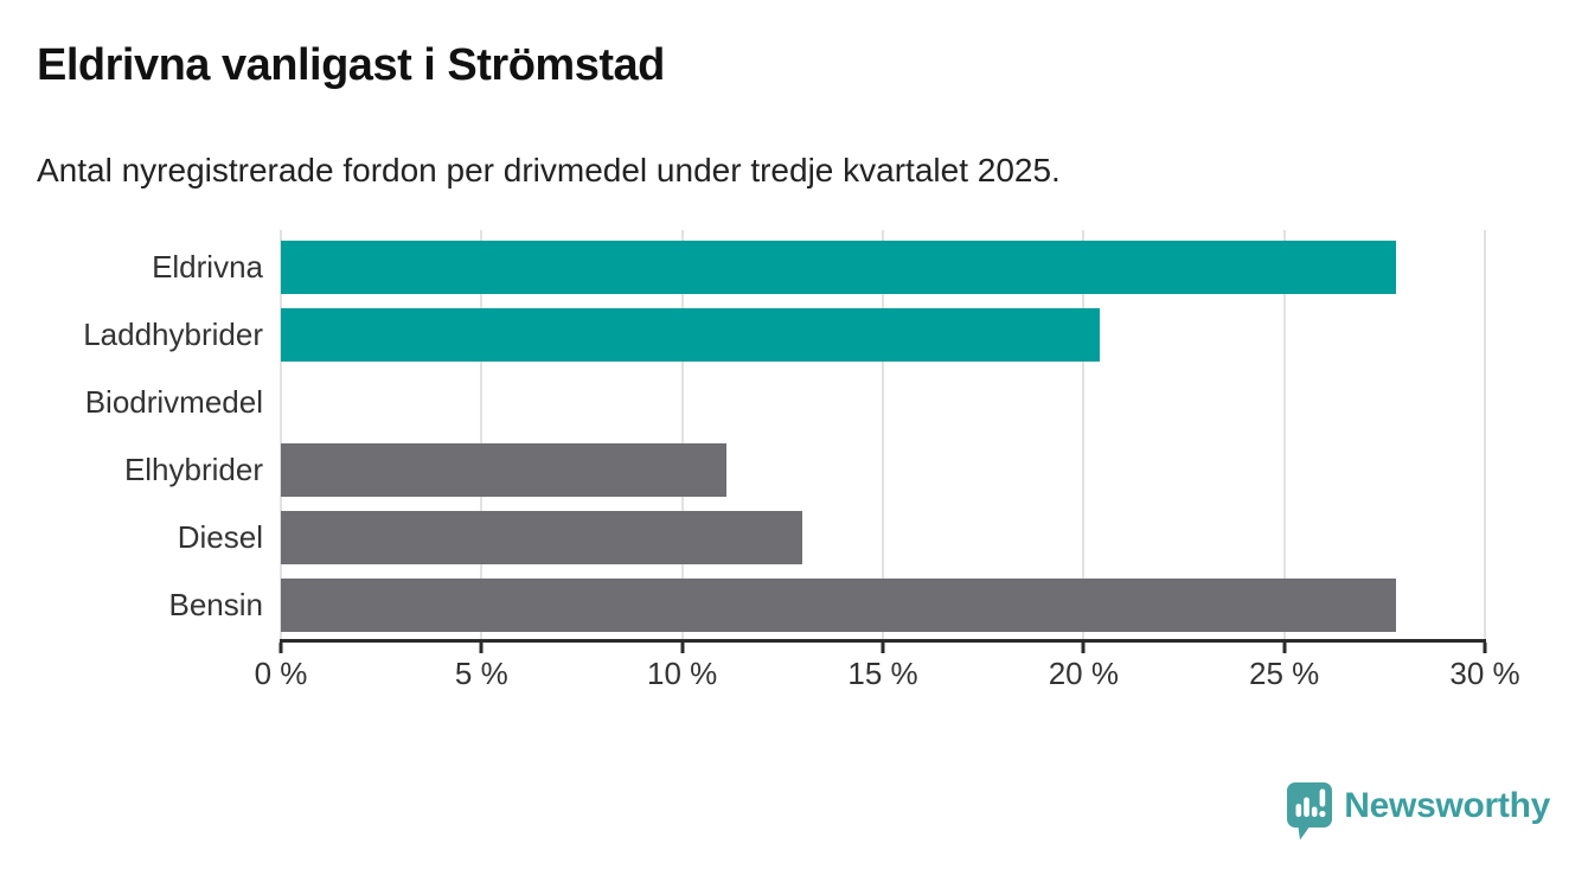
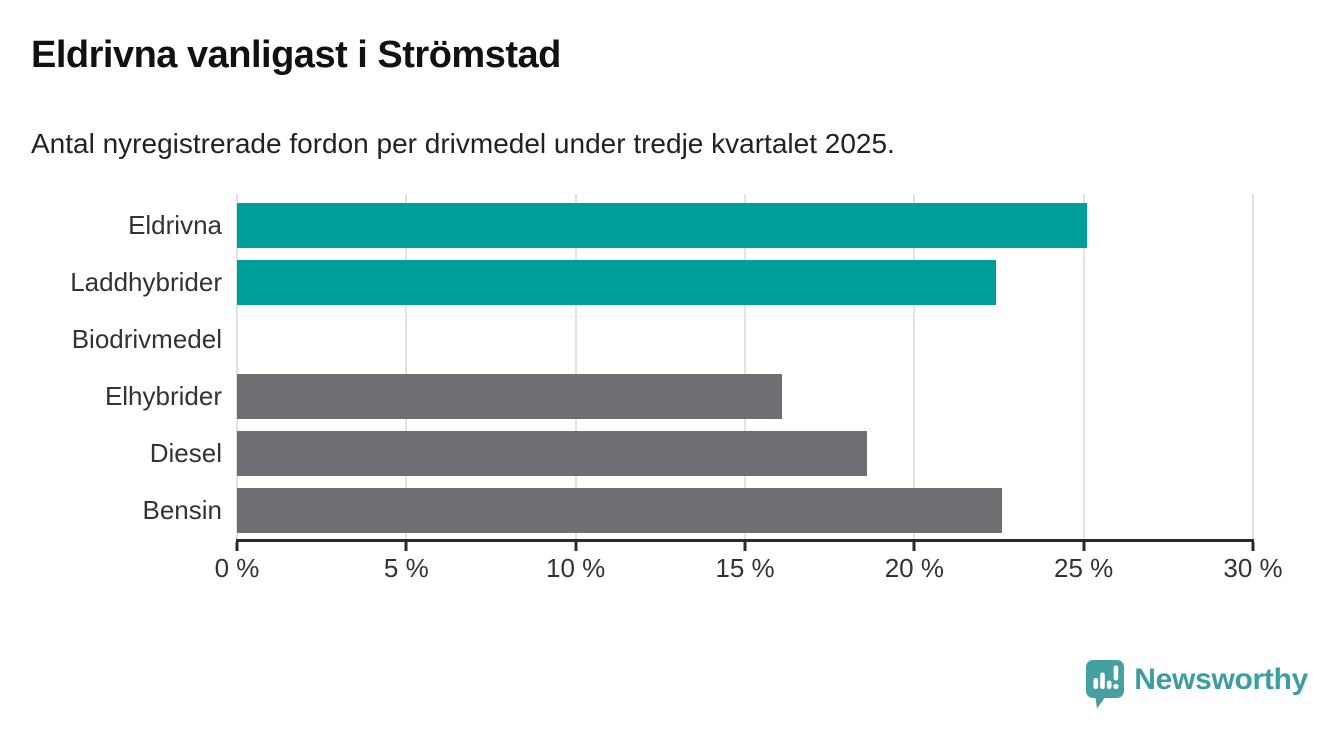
Eldrivna: 27.8% -> 25.1%
Laddhybrider: 20.4% -> 22.4%
Elhybrider: 11.1% -> 16.1%
Diesel: 13.0% -> 18.6%
Bensin: 27.8% -> 22.6%
